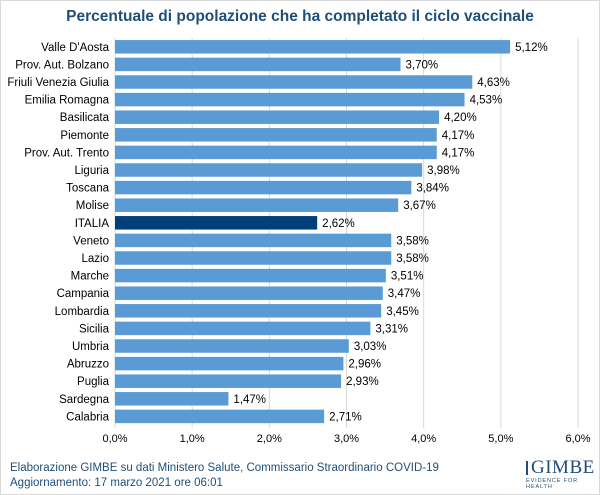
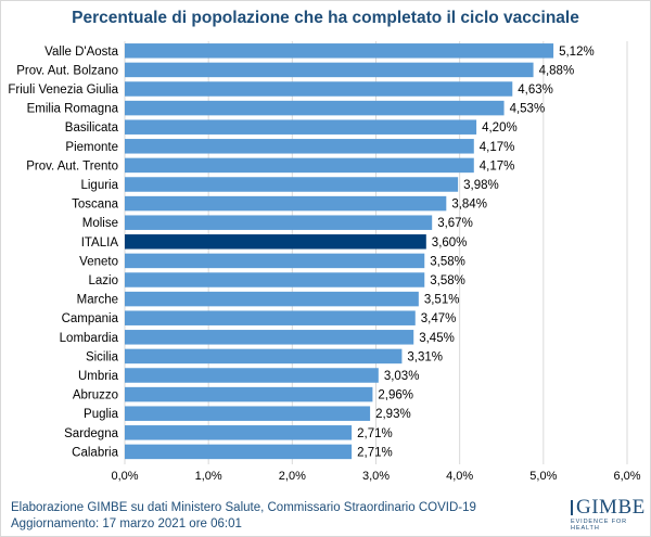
Prov. Aut. Bolzano: 3,70% -> 4,88%
ITALIA: 2,62% -> 3,60%
Sardegna: 1,47% -> 2,71%
